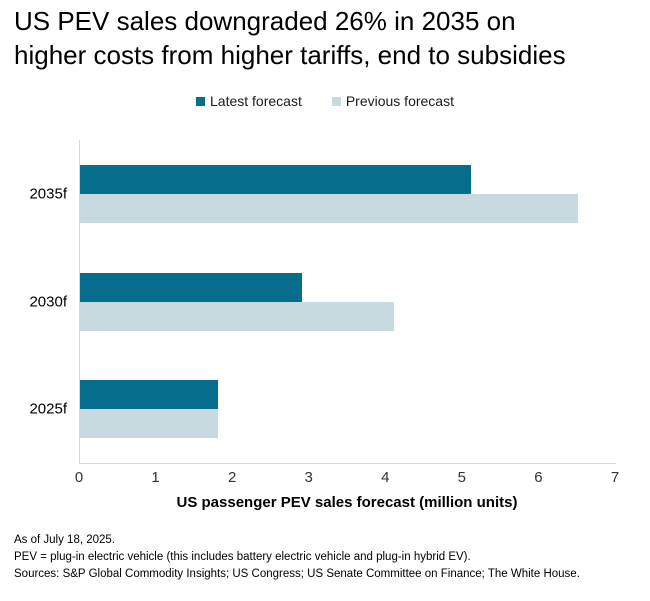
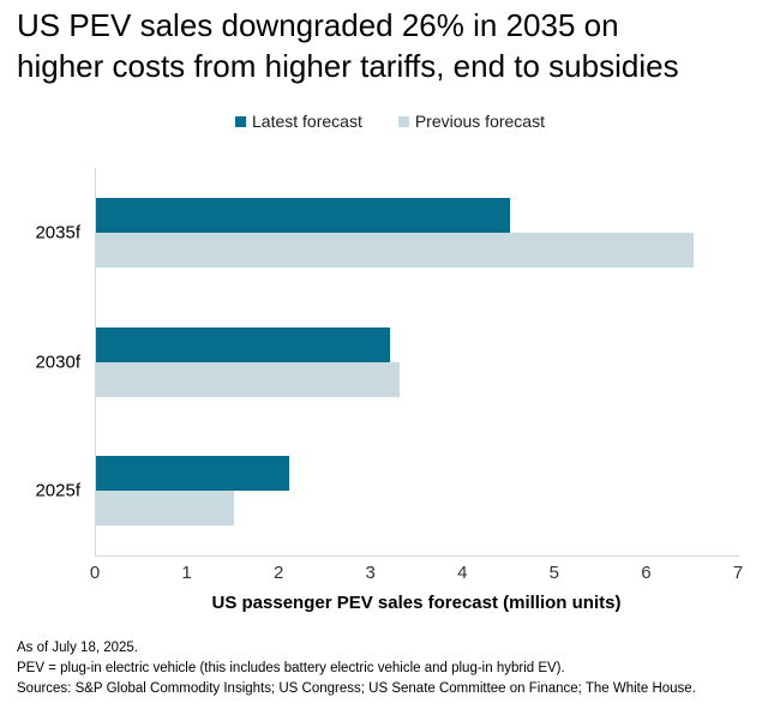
Latest forecast/2035f: 5.1 -> 4.5
Latest forecast/2030f: 2.9 -> 3.2
Previous forecast/2030f: 4.1 -> 3.3
Latest forecast/2025f: 1.8 -> 2.1
Previous forecast/2025f: 1.8 -> 1.5
